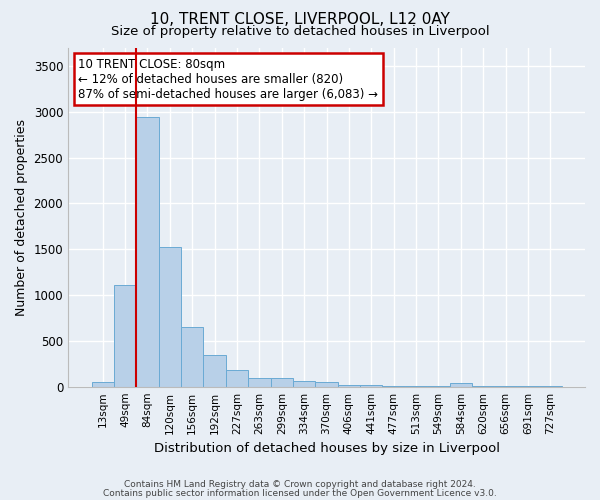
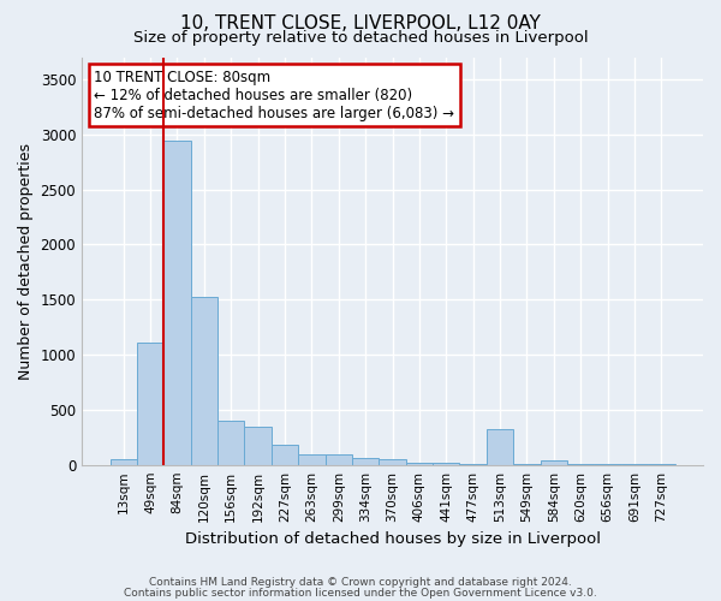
156sqm: 650 -> 400
513sqm: 0 -> 320
